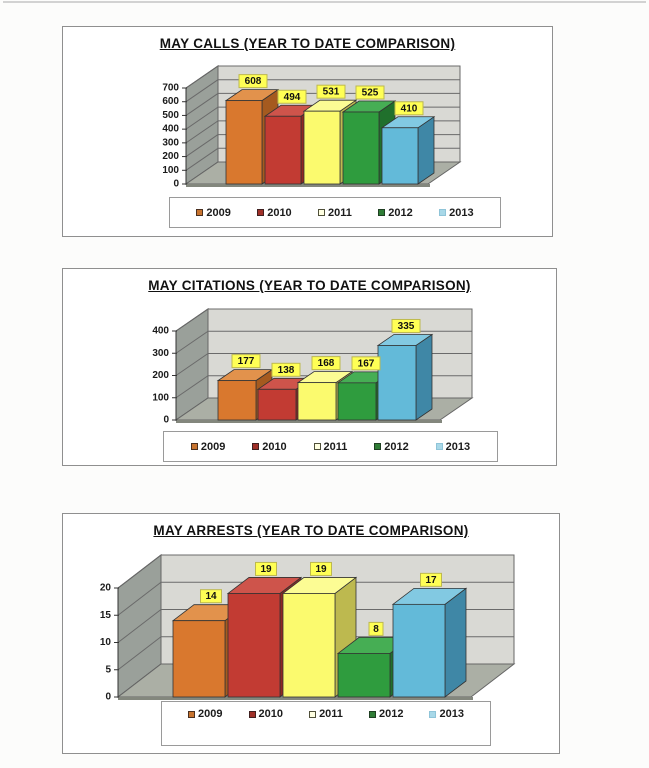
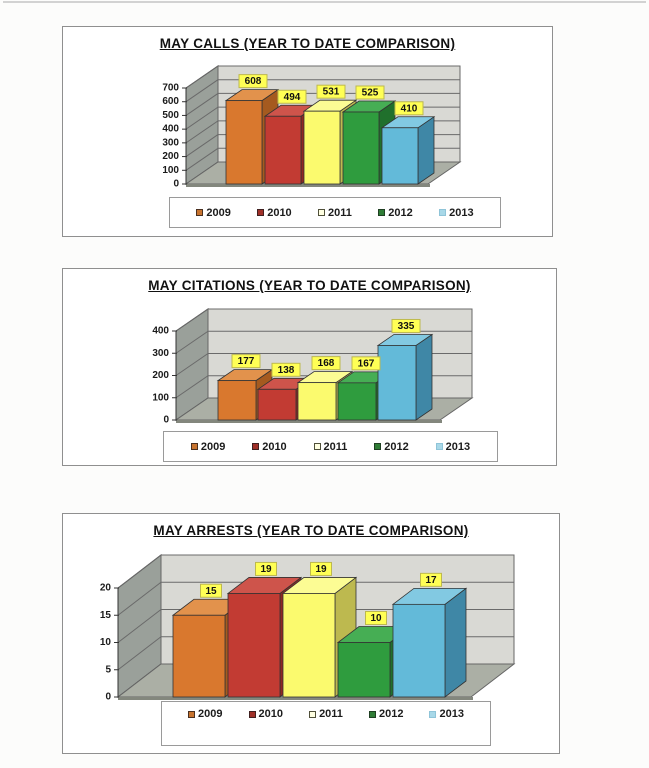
MAY ARRESTS (YEAR TO DATE COMPARISON)/2009: 14 -> 15
MAY ARRESTS (YEAR TO DATE COMPARISON)/2012: 8 -> 10
